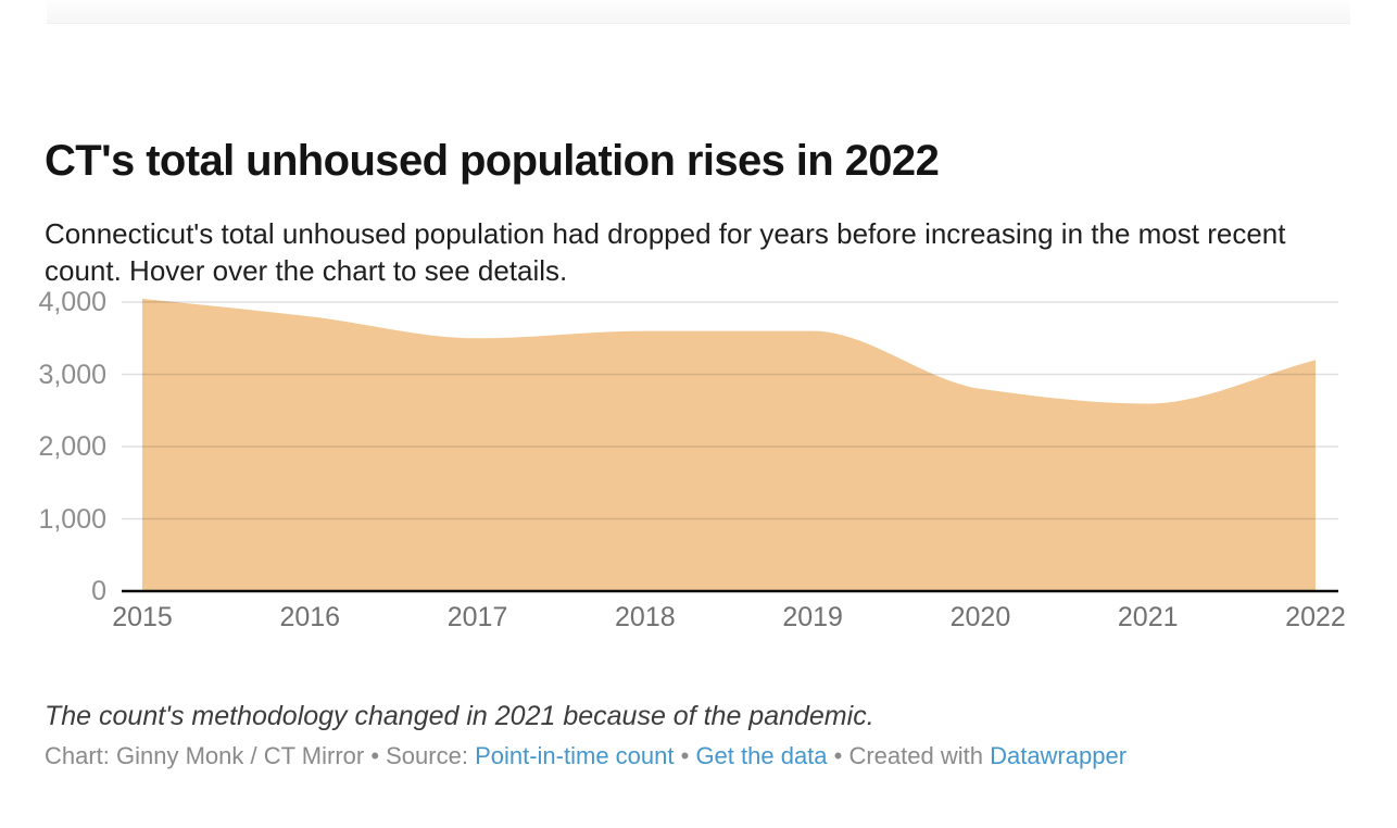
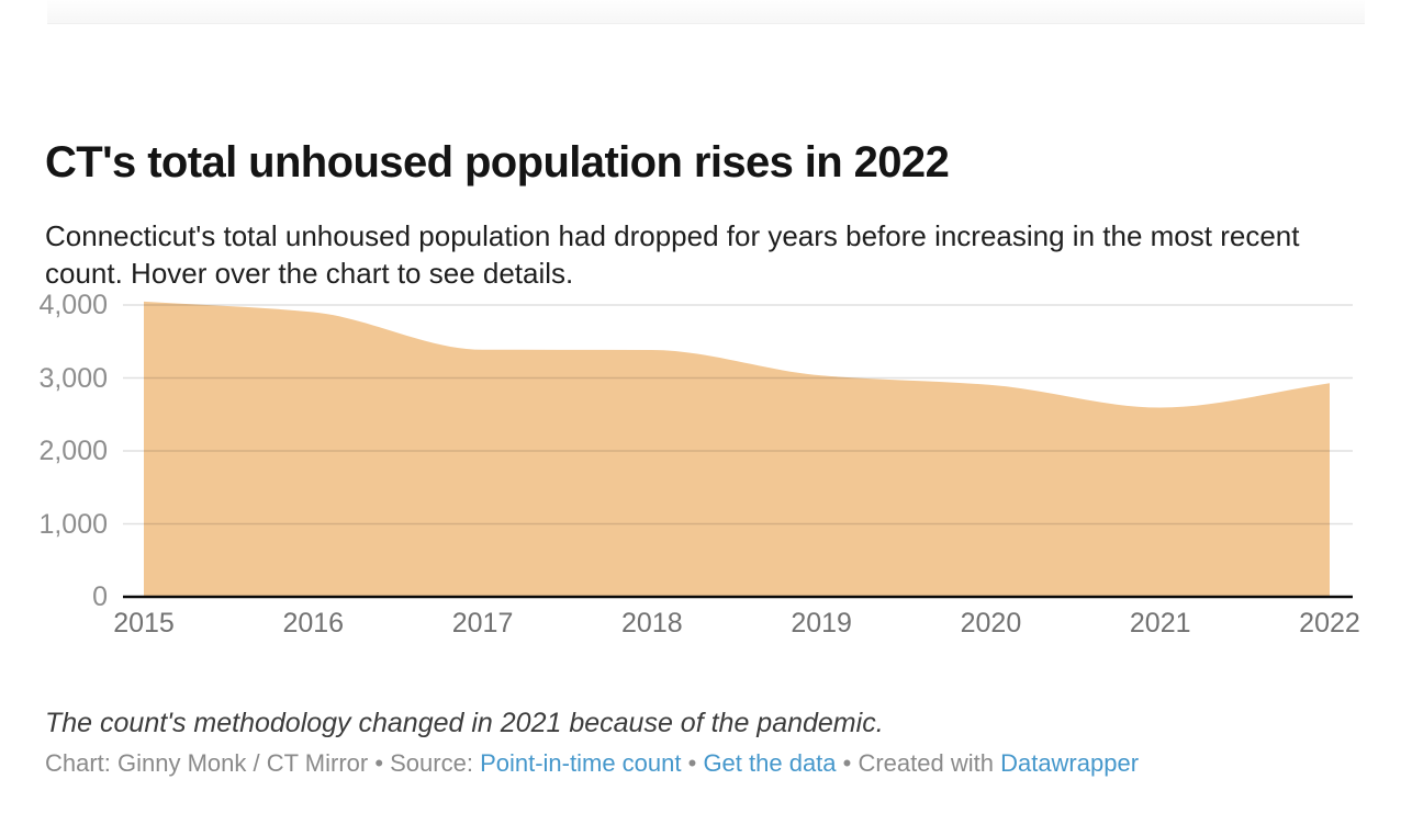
2016: 3800 -> 3900
2017: 3500 -> 3400
2018: 3600 -> 3400
2019: 3600 -> 3000
2020: 2800 -> 2900
2022: 3200 -> 2900
